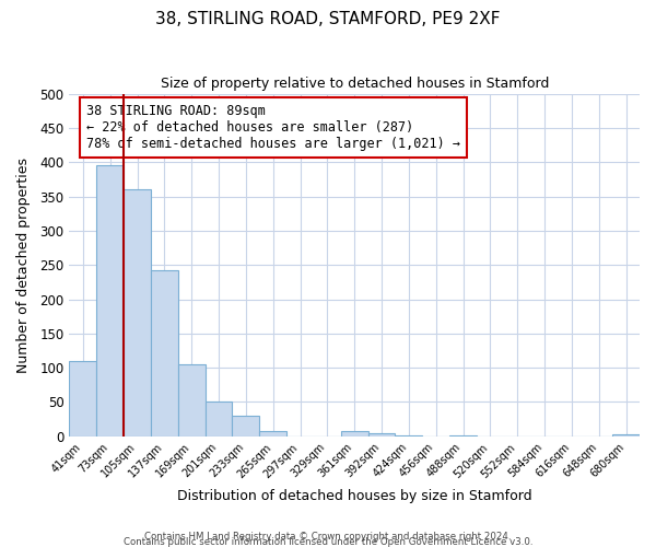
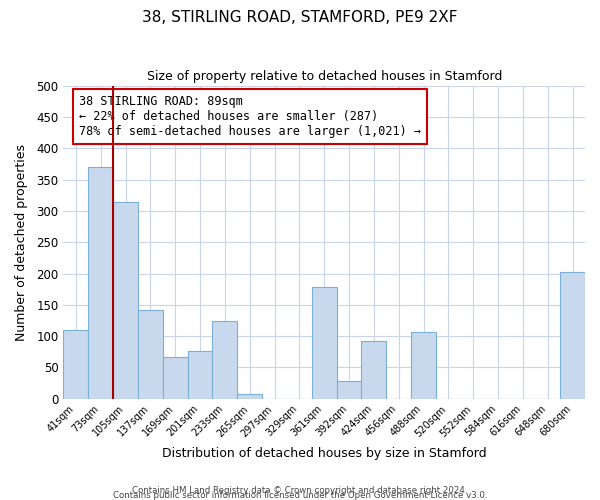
73sqm: 395 -> 370
105sqm: 360 -> 314
137sqm: 243 -> 142
169sqm: 105 -> 66
201sqm: 50 -> 76
233sqm: 30 -> 124
361sqm: 7 -> 178
392sqm: 5 -> 28
424sqm: 2 -> 92
488sqm: 2 -> 106
680sqm: 3 -> 202
